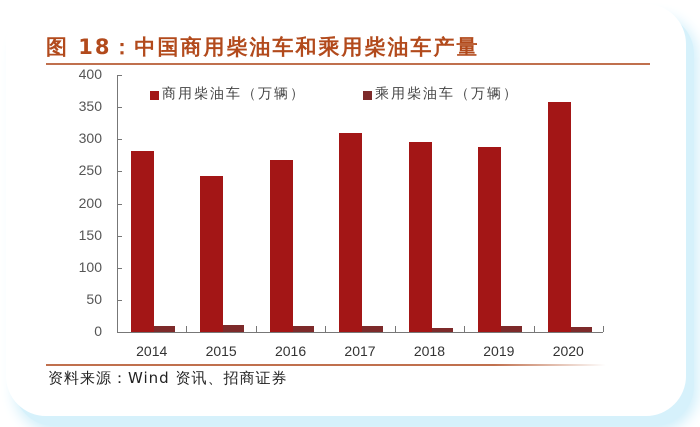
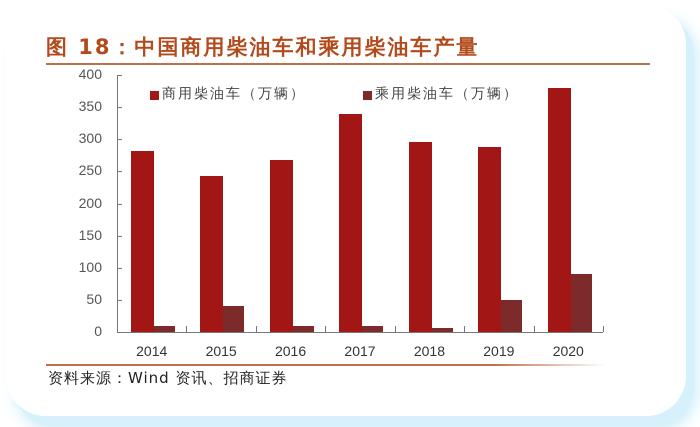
乘用柴油车（万辆）/2015: 10 -> 40
商用柴油车（万辆）/2017: 310 -> 340
乘用柴油车（万辆）/2019: 10 -> 50
商用柴油车（万辆）/2020: 360 -> 380
乘用柴油车（万辆）/2020: 10 -> 90
